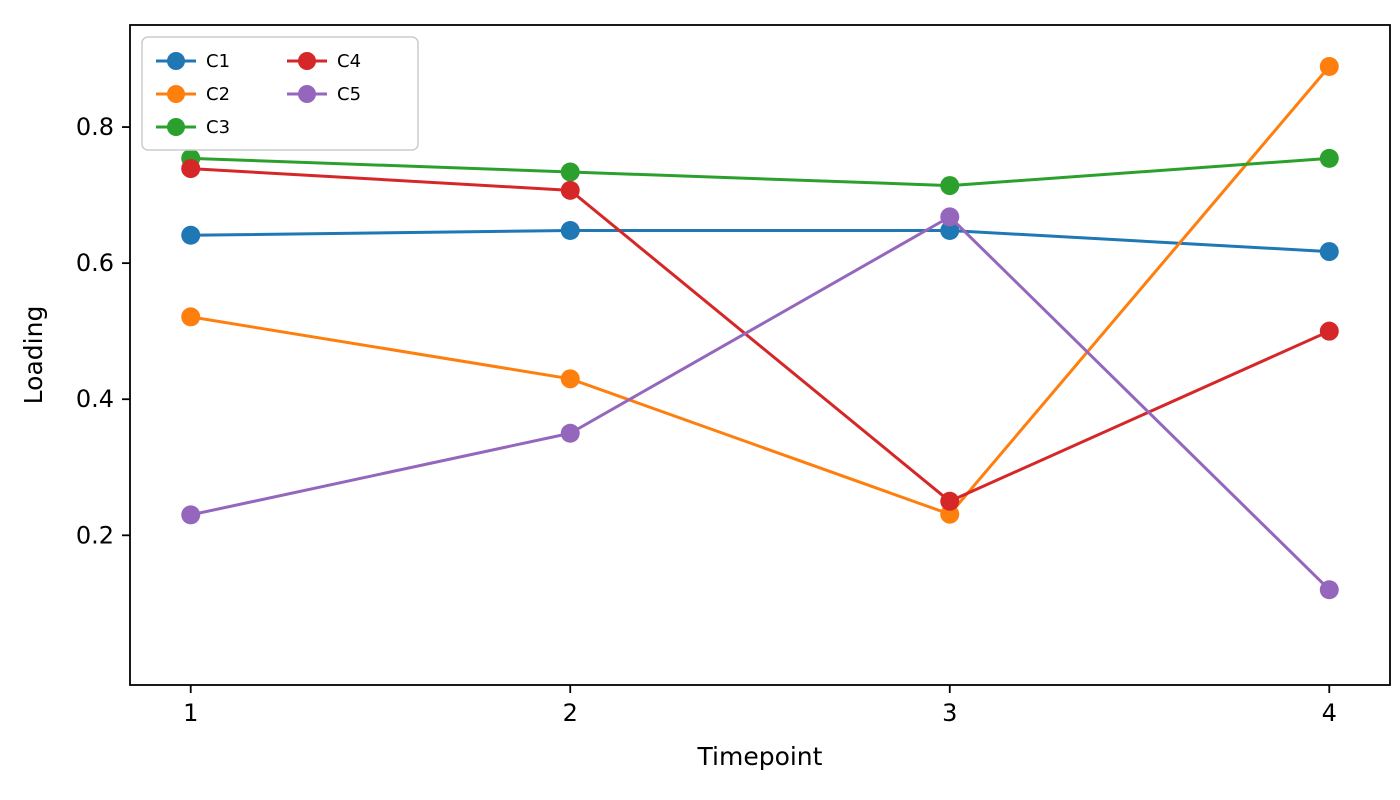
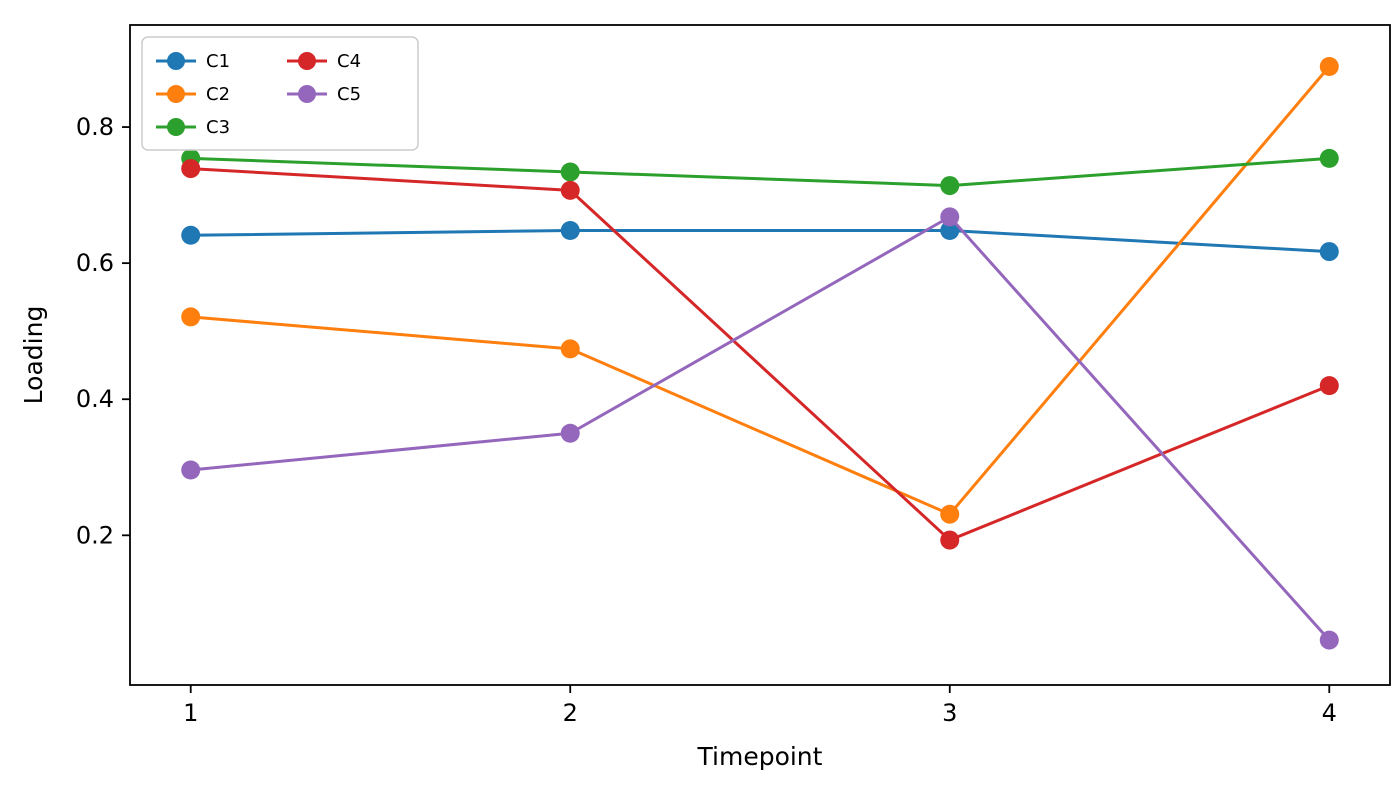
C5/1: 0.23 -> 0.30
C2/2: 0.43 -> 0.47
C4/3: 0.25 -> 0.19
C4/4: 0.50 -> 0.42
C5/4: 0.12 -> 0.05
